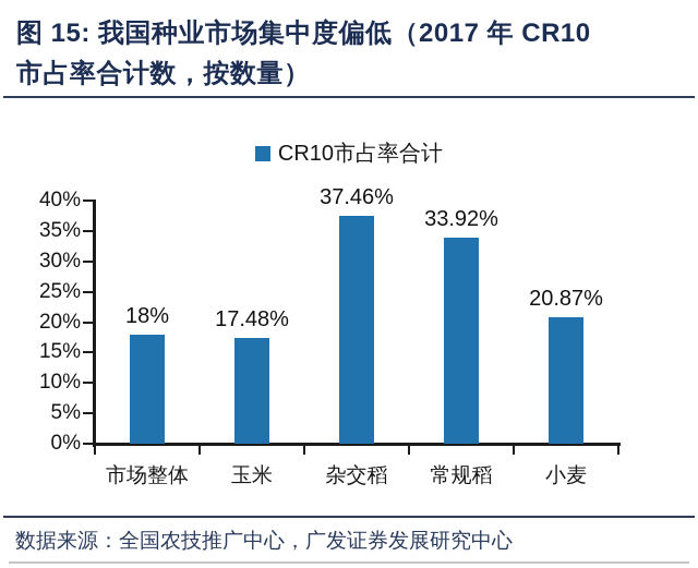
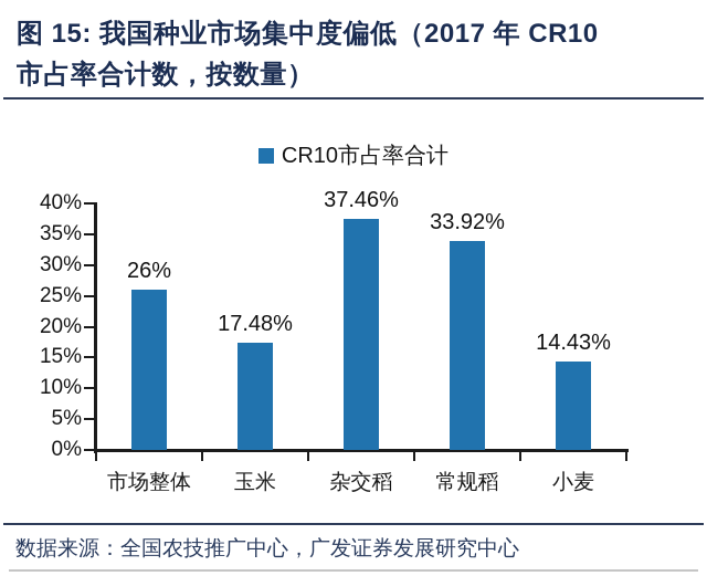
市场整体: 18% -> 26%
小麦: 20.87% -> 14.43%
